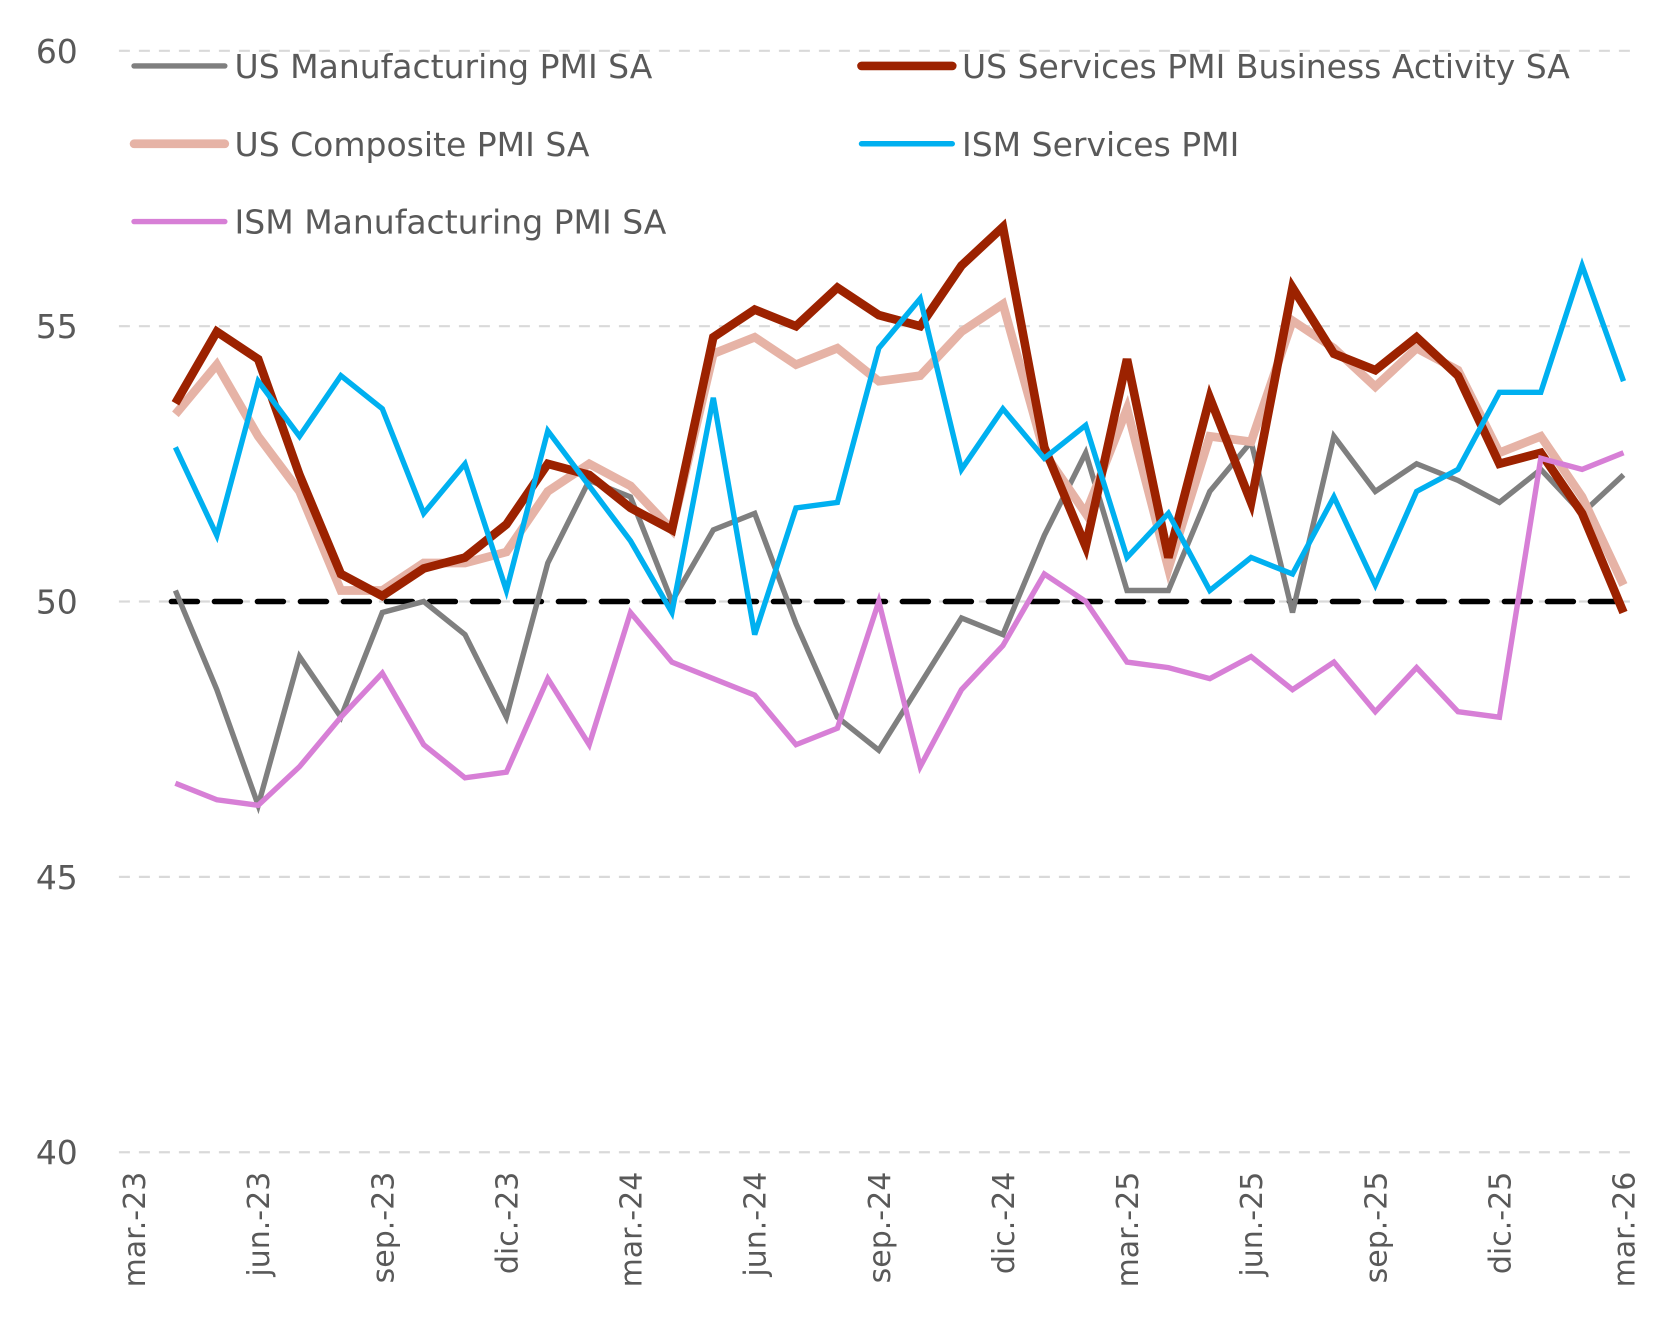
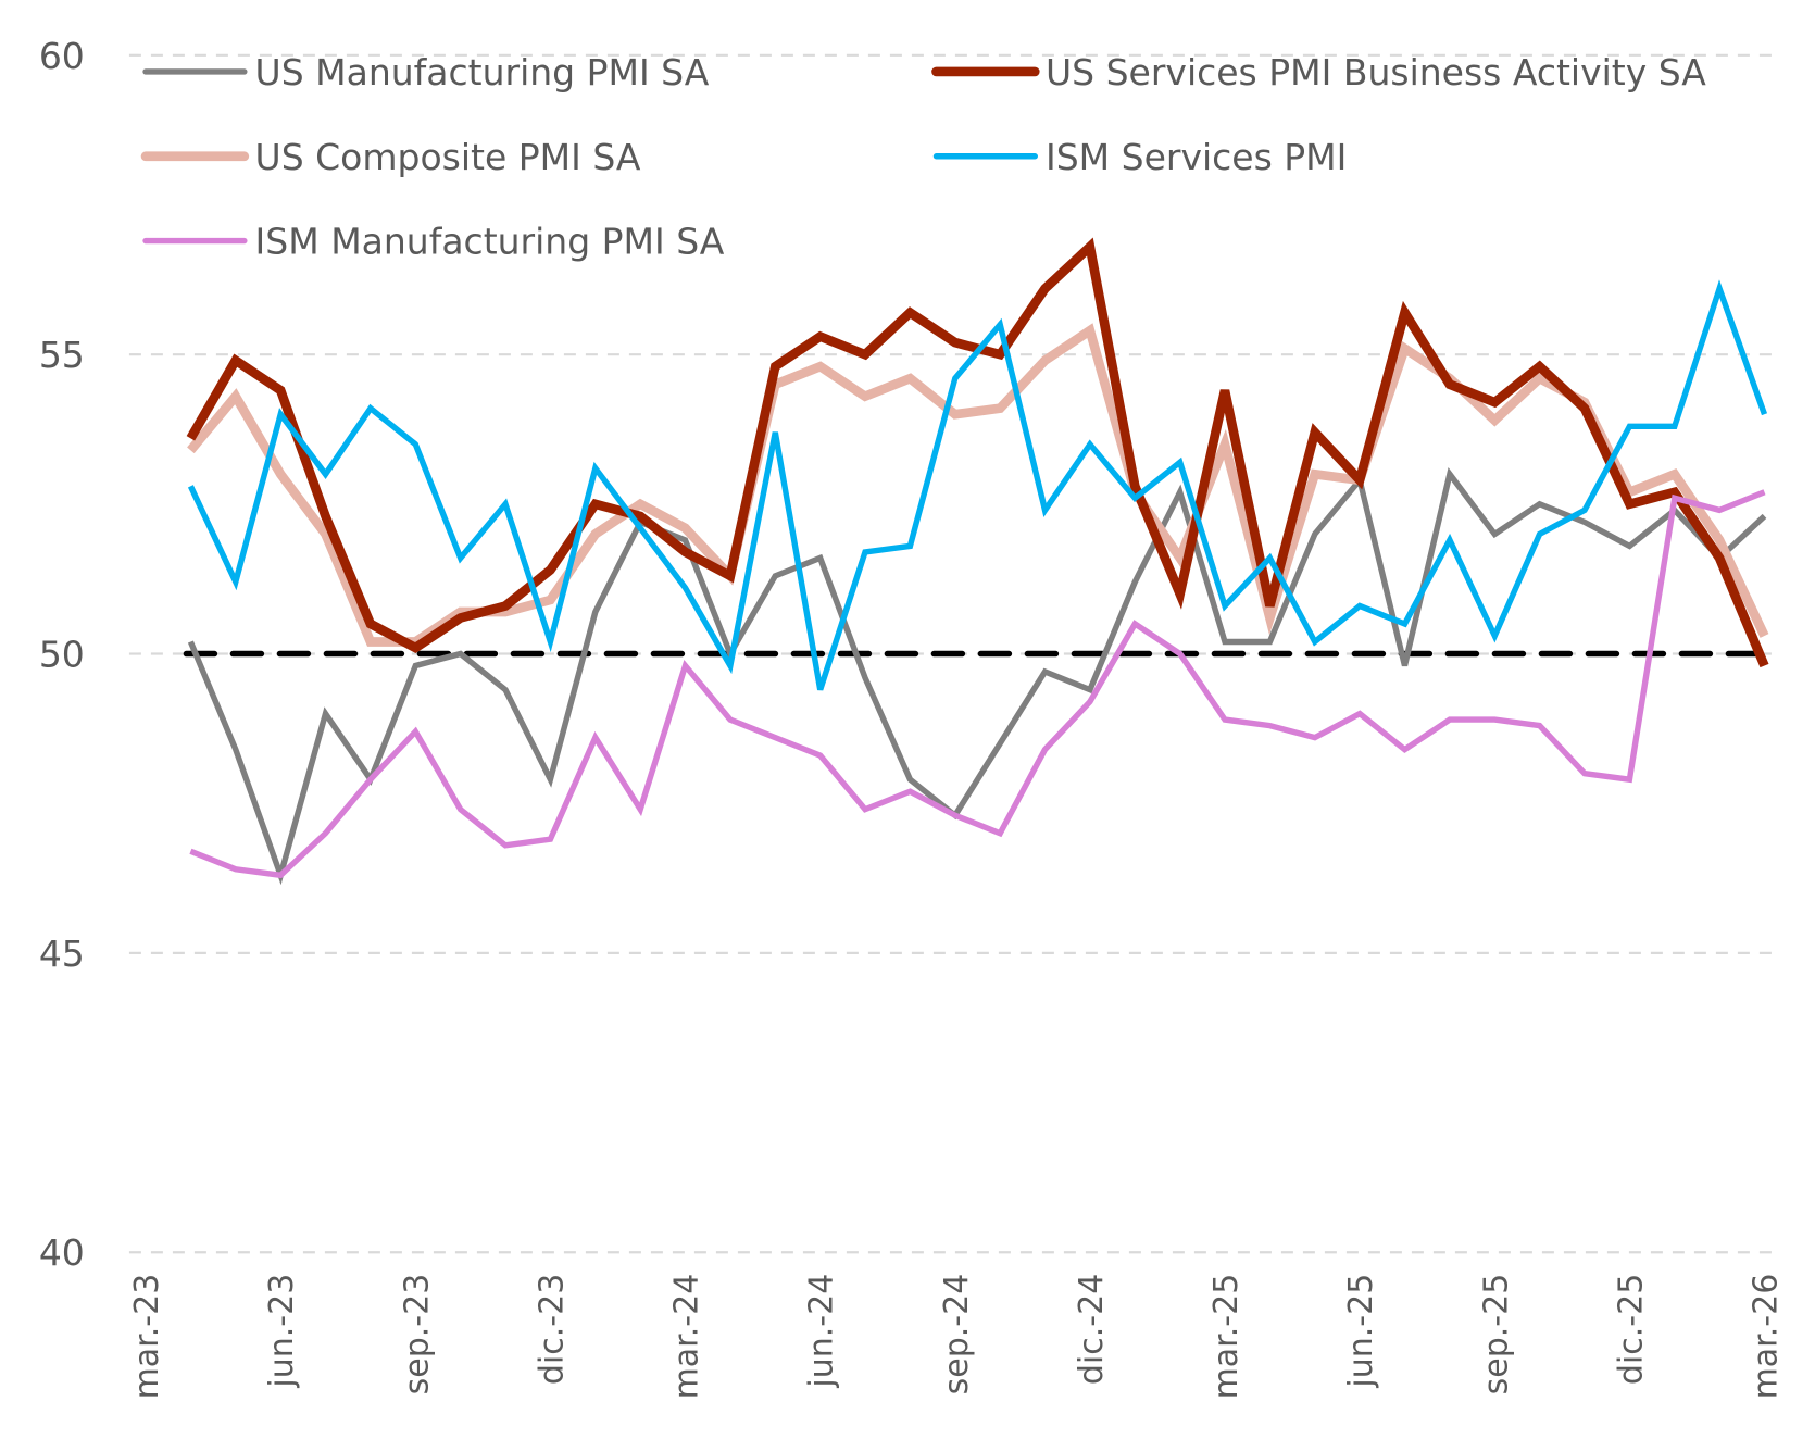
ISM Manufacturing PMI SA/sep.-24: 50.0 -> 47.3
US Services PMI Business Activity SA/jun.-25: 51.8 -> 52.9
ISM Manufacturing PMI SA/sep.-25: 48.0 -> 48.9
